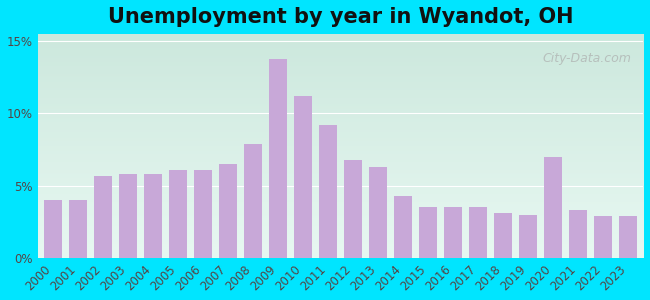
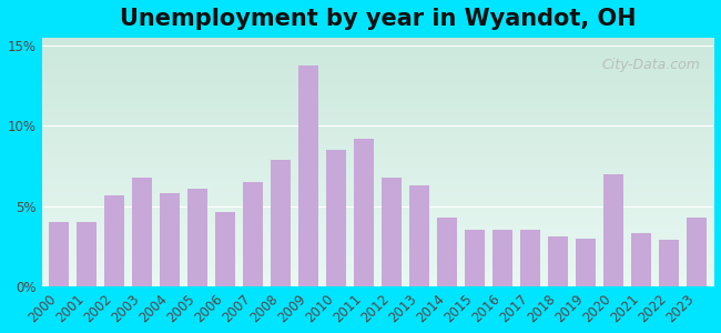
2003: 5.8% -> 6.8%
2006: 6.1% -> 4.6%
2010: 11.2% -> 8.5%
2023: 2.9% -> 4.3%
